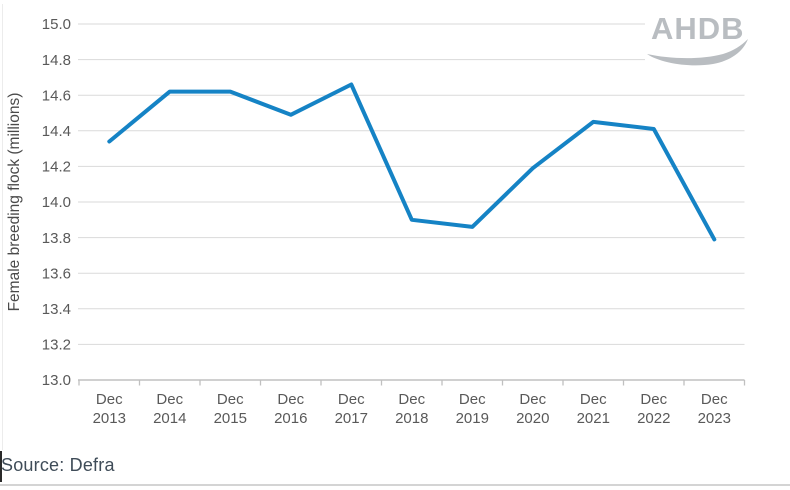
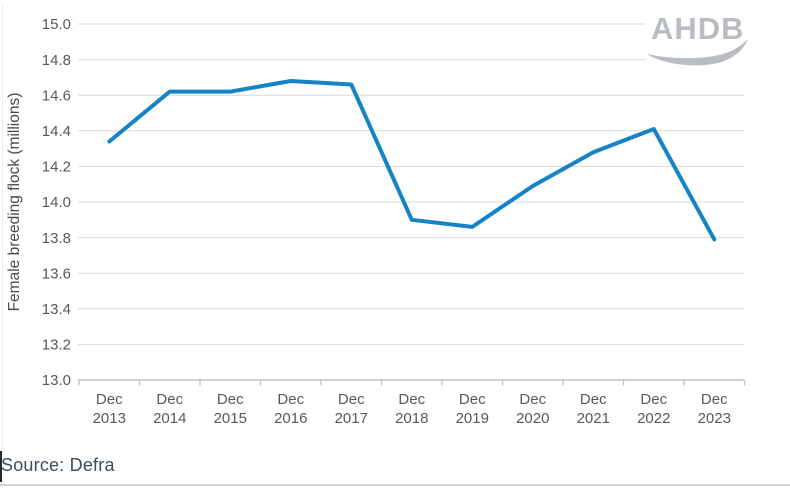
Dec 2016: 14.49 -> 14.68
Dec 2020: 14.19 -> 14.09
Dec 2021: 14.45 -> 14.28
